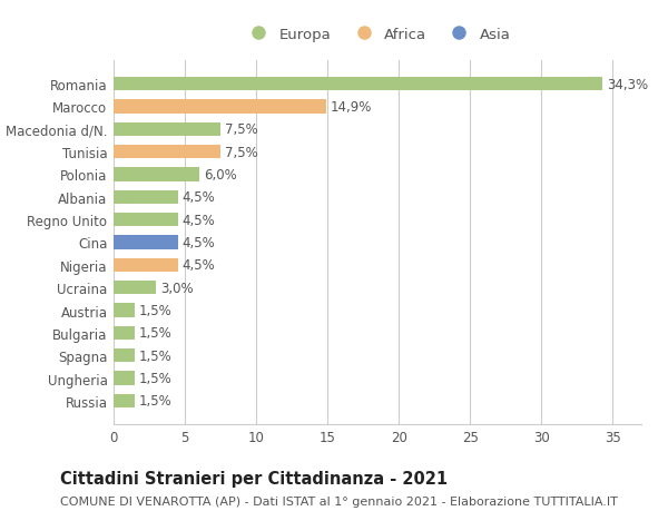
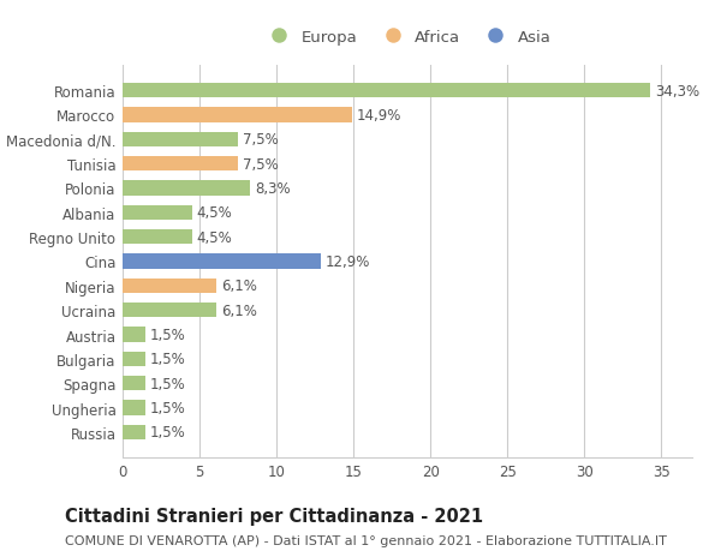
Polonia: 6,0% -> 8,3%
Cina: 4,5% -> 12,9%
Nigeria: 4,5% -> 6,1%
Ucraina: 3,0% -> 6,1%
